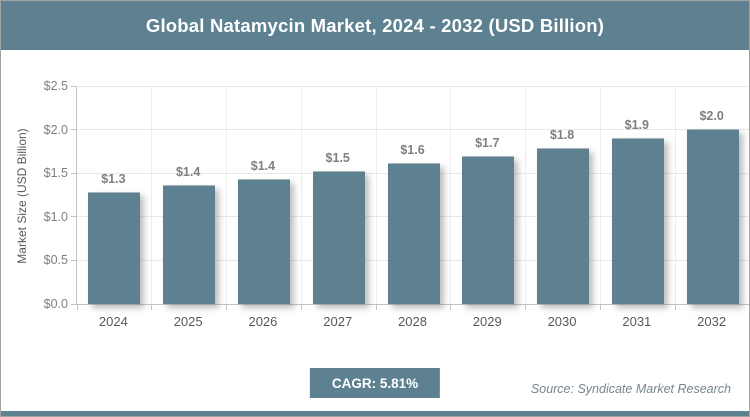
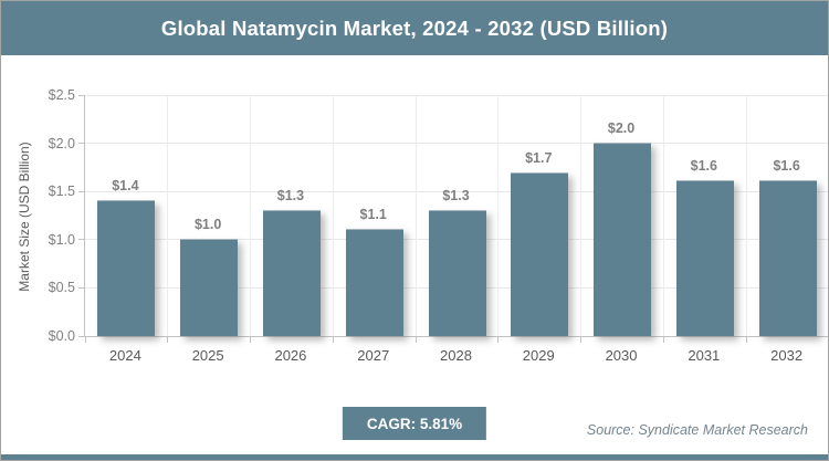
2024: $1.3 -> $1.4
2025: $1.4 -> $1.0
2026: $1.4 -> $1.3
2027: $1.5 -> $1.1
2028: $1.6 -> $1.3
2030: $1.8 -> $2.0
2031: $1.9 -> $1.6
2032: $2.0 -> $1.6
